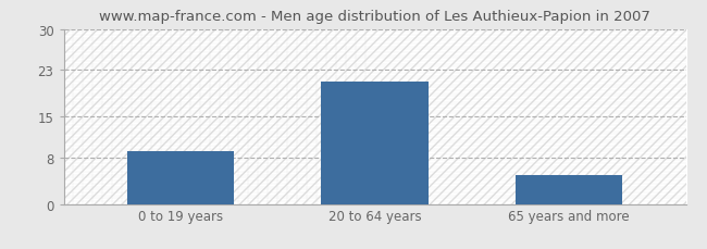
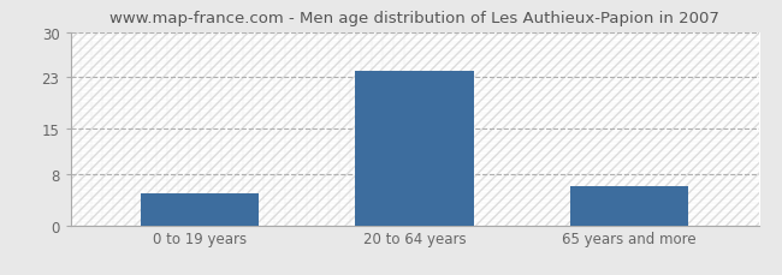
0 to 19 years: 9 -> 5
20 to 64 years: 21 -> 24
65 years and more: 5 -> 6
